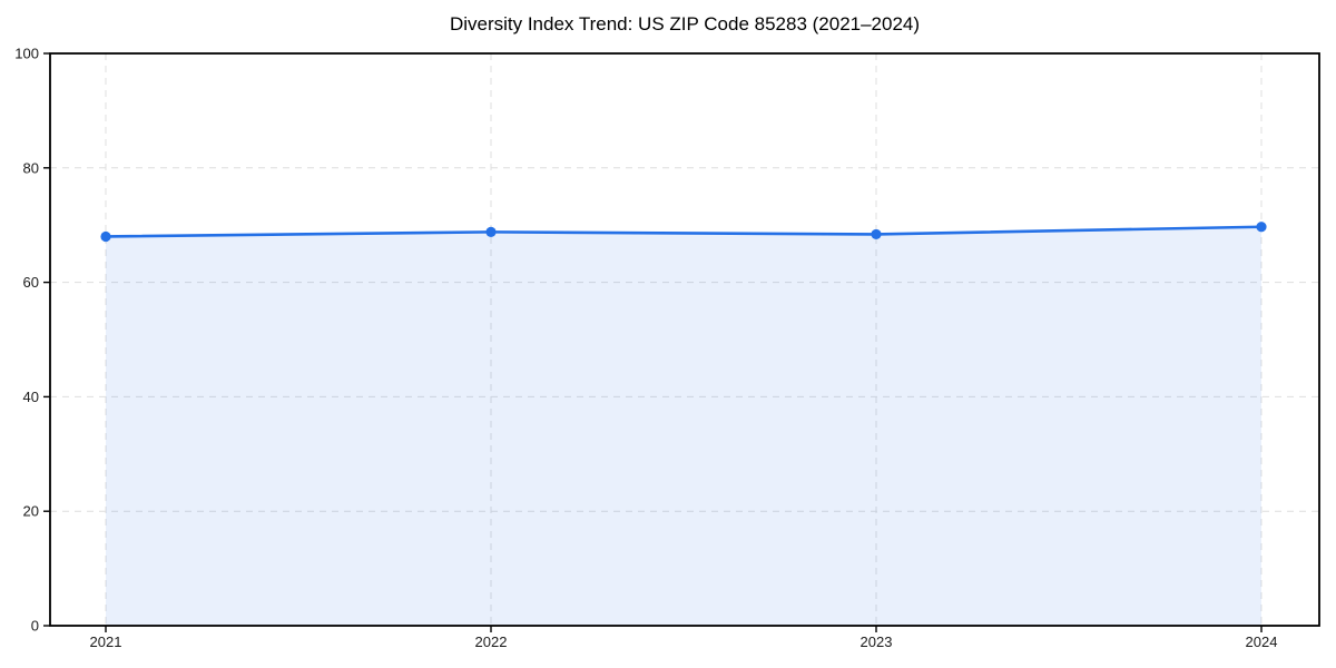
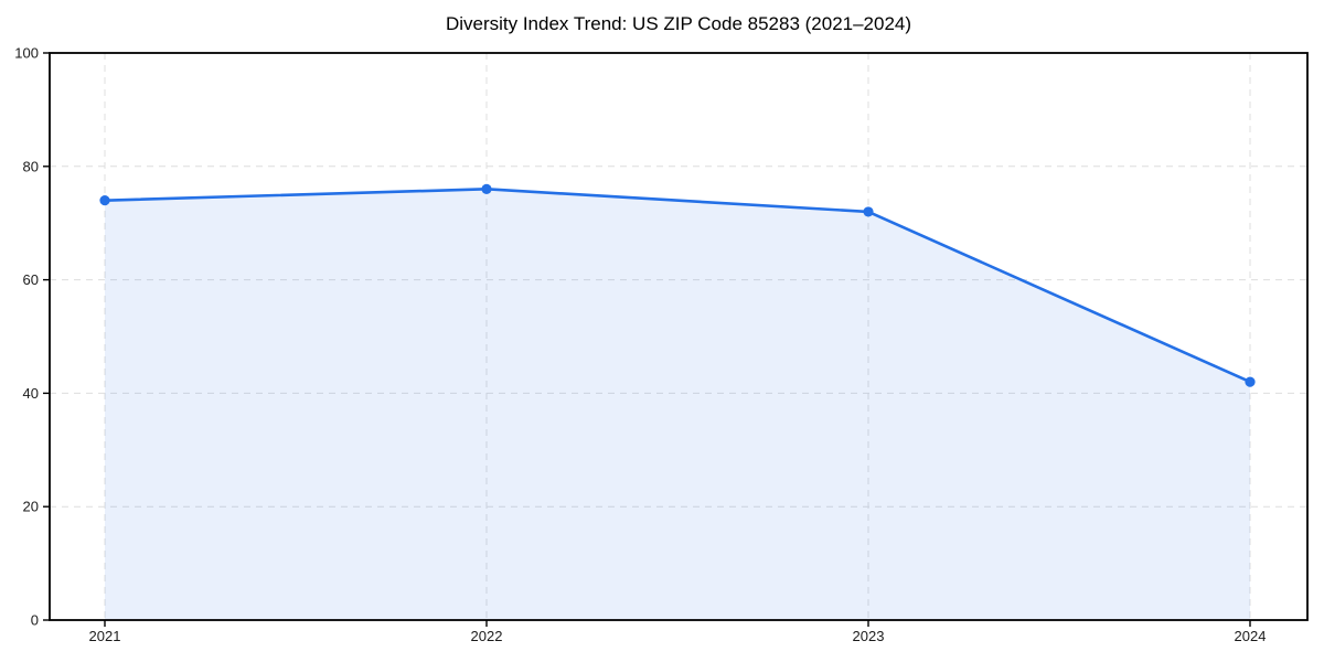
2021: 68 -> 74
2022: 69 -> 76
2023: 68 -> 72
2024: 70 -> 42
